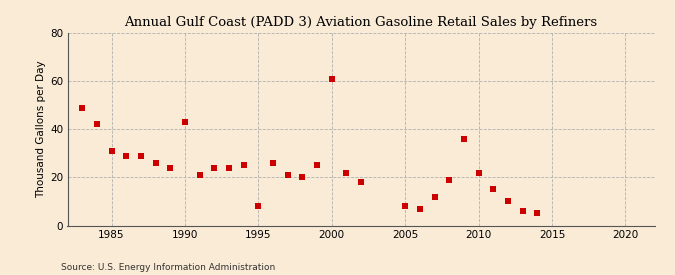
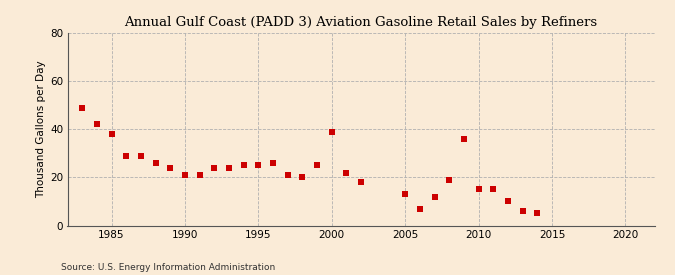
1985: 31 -> 38
1990: 43 -> 21
1995: 8 -> 25
2000: 61 -> 39
2005: 8 -> 13
2010: 22 -> 15
